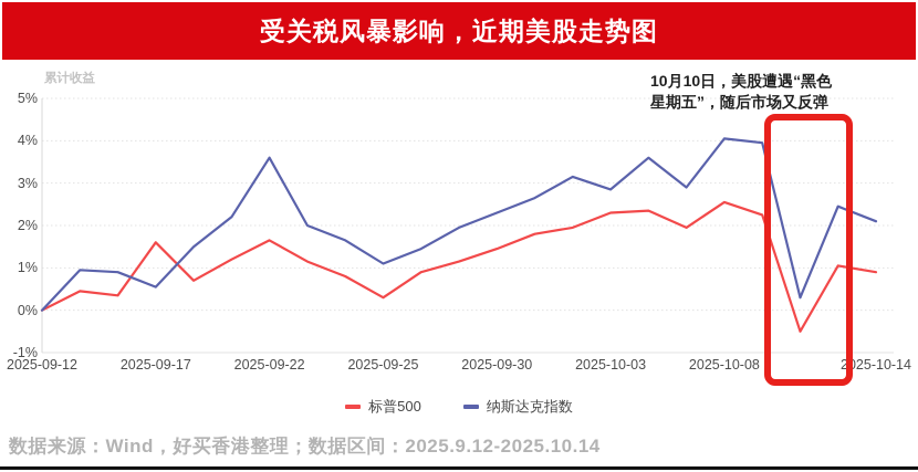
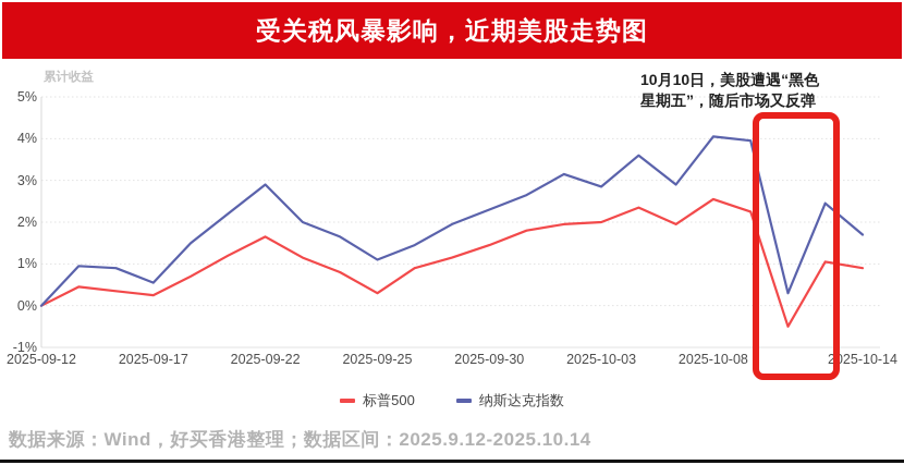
标普500/2025-09-17: 1.6% -> 0.2%
纳斯达克指数/2025-09-22: 3.6% -> 2.9%
标普500/2025-10-03: 2.3% -> 2.0%
纳斯达克指数/2025-10-14: 2.1% -> 1.7%
